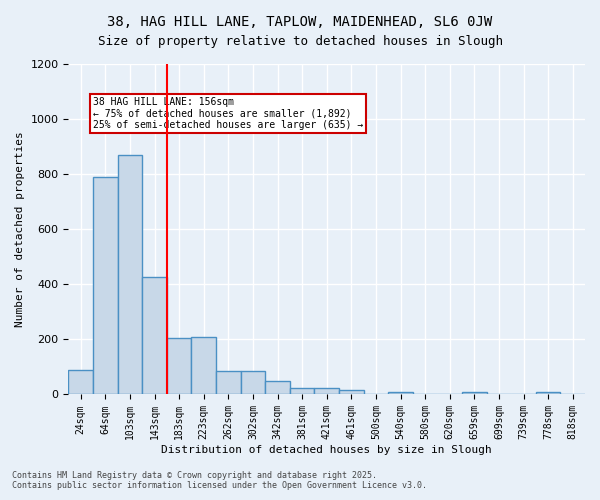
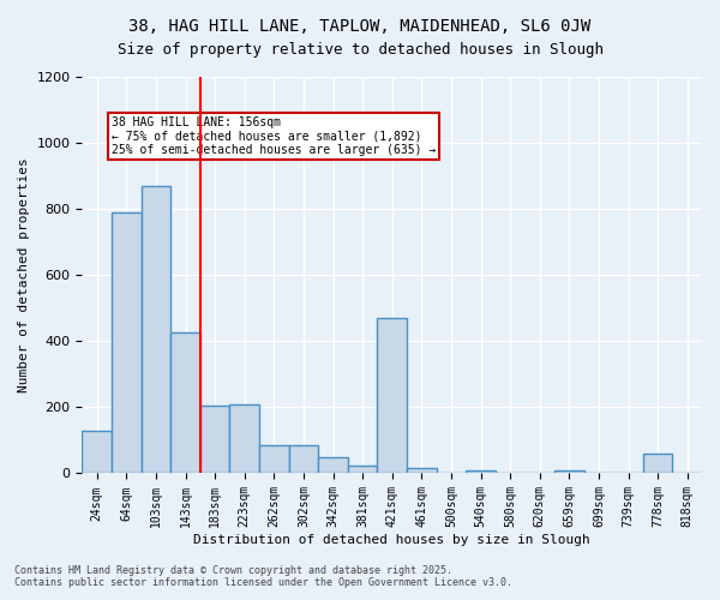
24sqm: 90 -> 130
421sqm: 22 -> 470
778sqm: 10 -> 60
